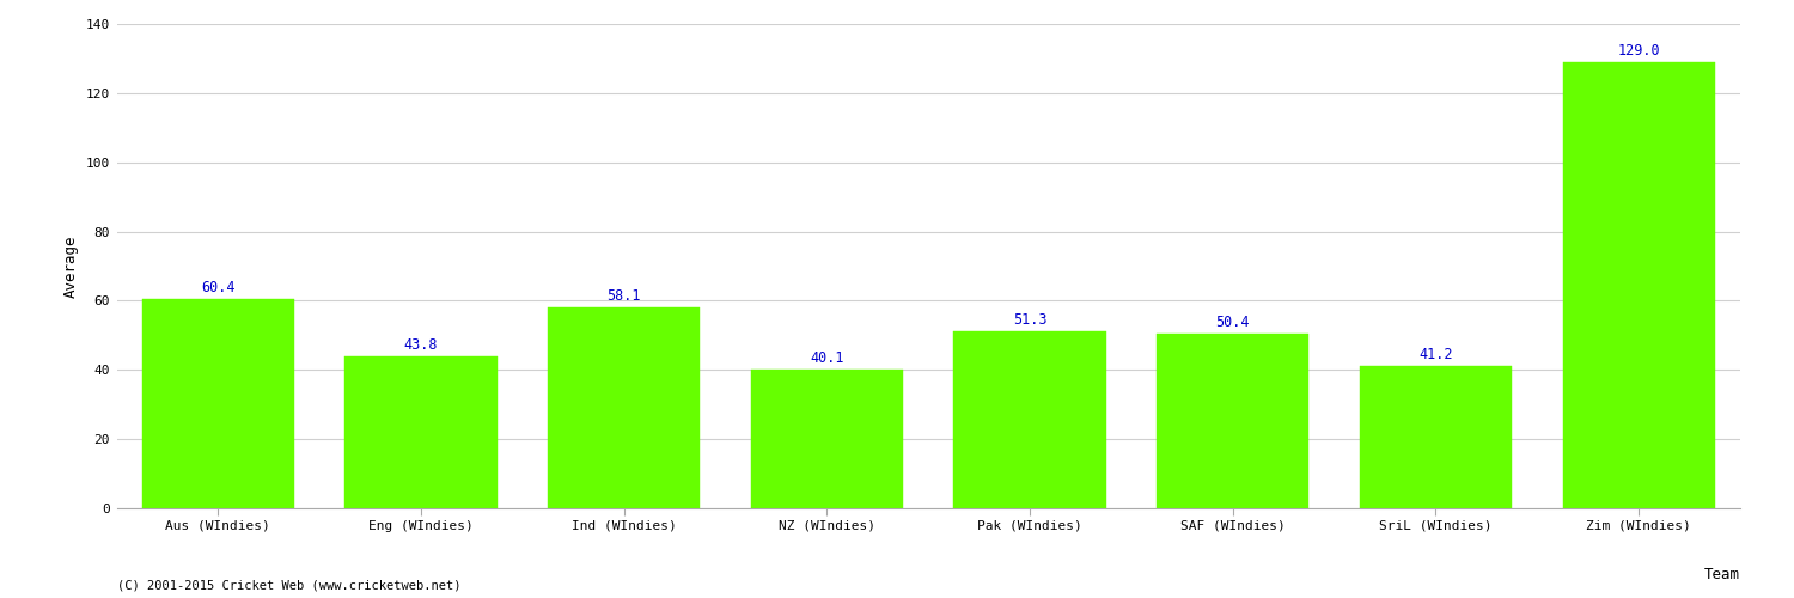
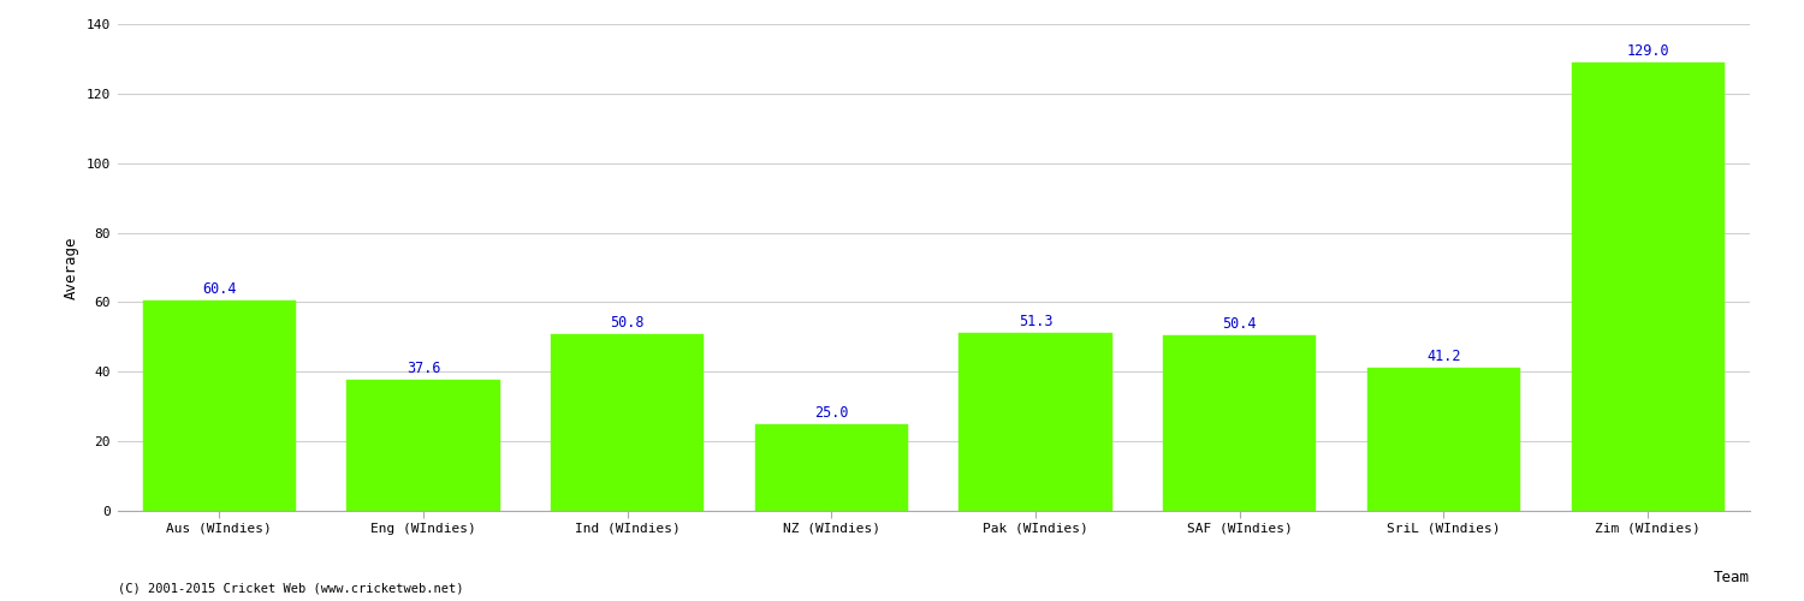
Eng (WIndies): 43.8 -> 37.6
Ind (WIndies): 58.1 -> 50.8
NZ (WIndies): 40.1 -> 25.0
